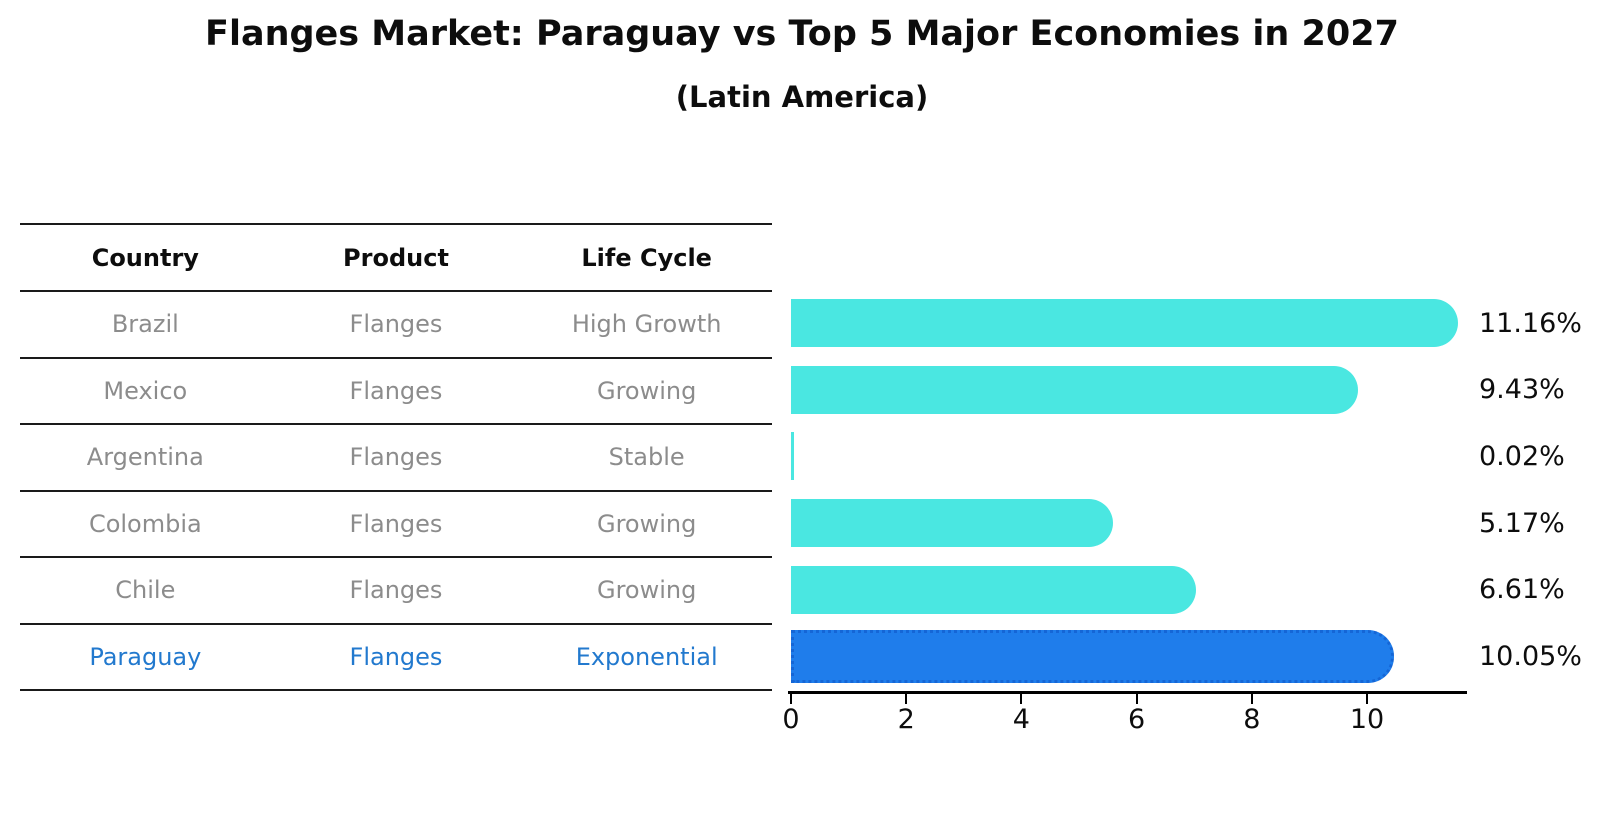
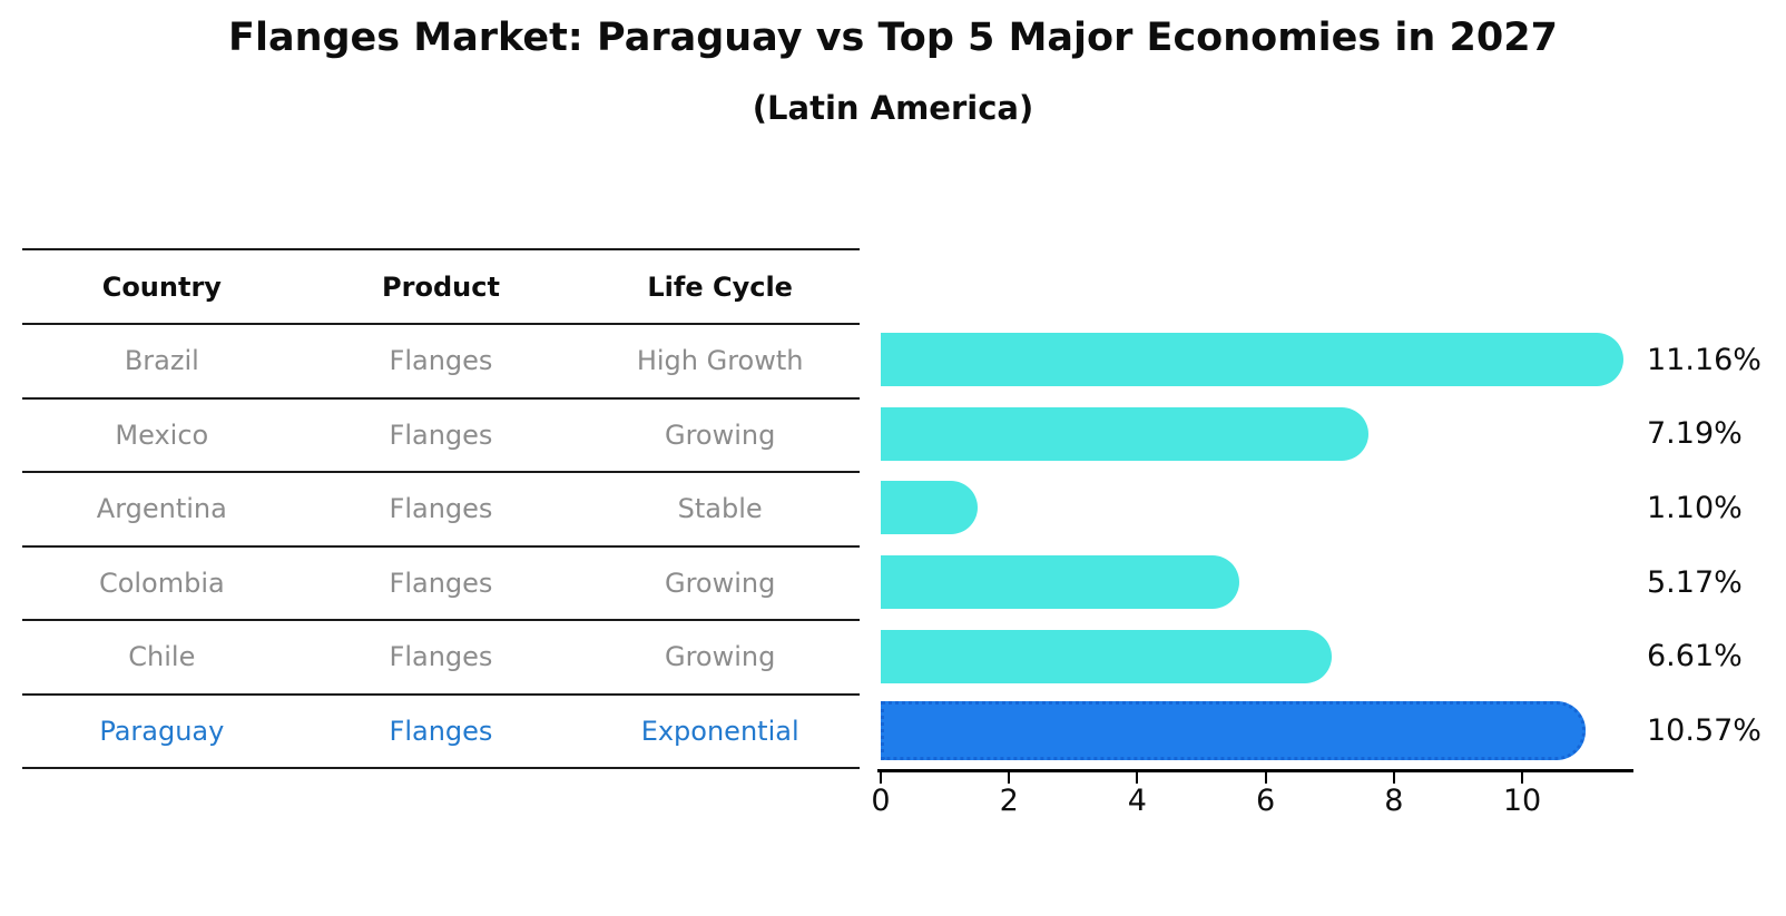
Mexico: 9.43% -> 7.19%
Argentina: 0.02% -> 1.10%
Paraguay: 10.05% -> 10.57%
